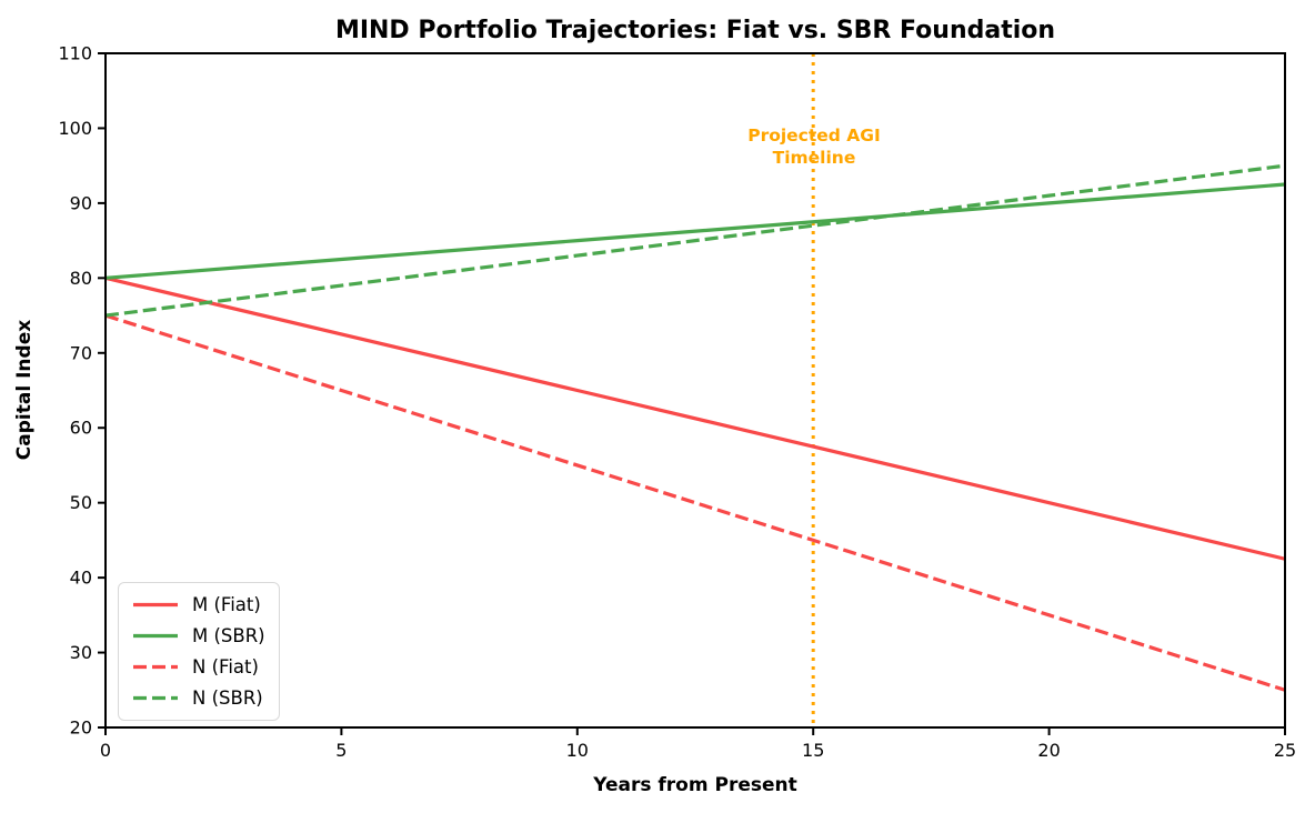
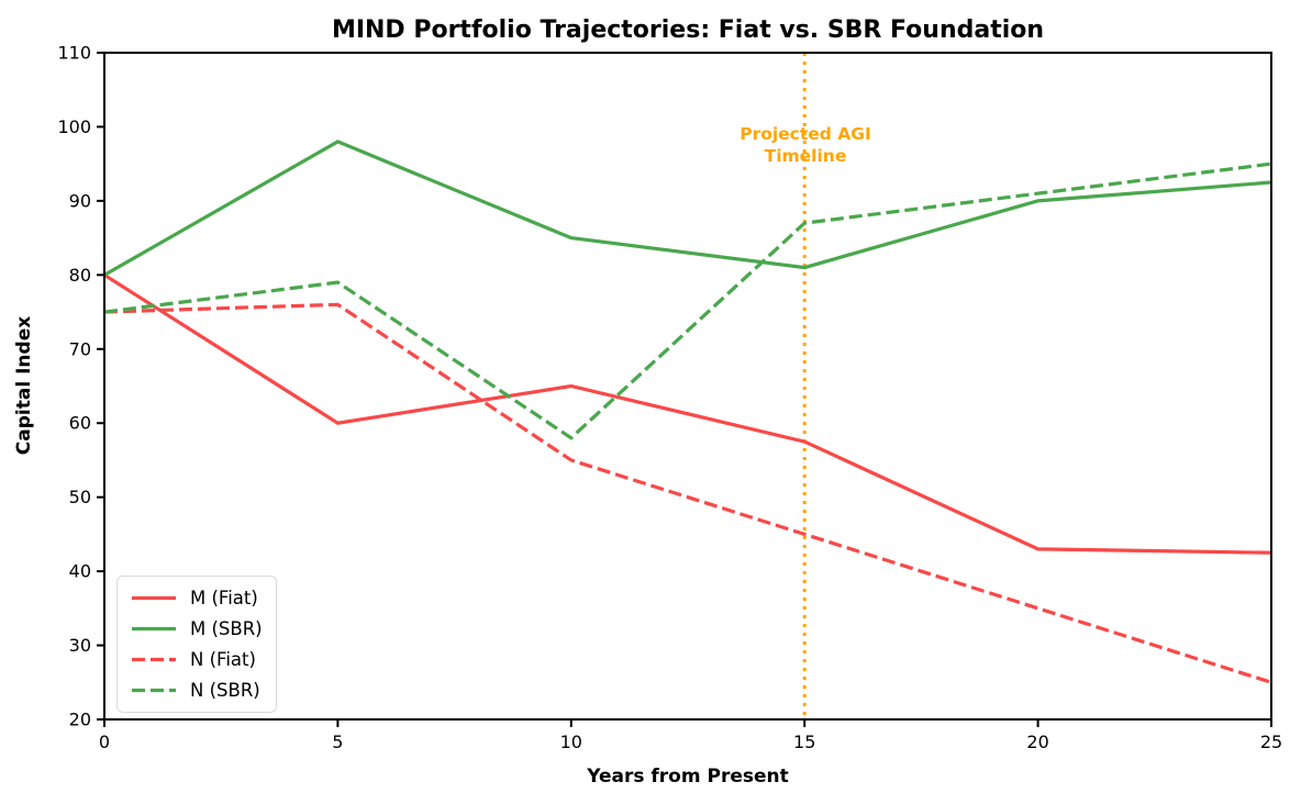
M (Fiat)/5: 72 -> 60
M (SBR)/5: 82 -> 98
N (Fiat)/5: 65 -> 76
N (SBR)/10: 83 -> 58
M (SBR)/15: 88 -> 81
M (Fiat)/20: 50 -> 43
